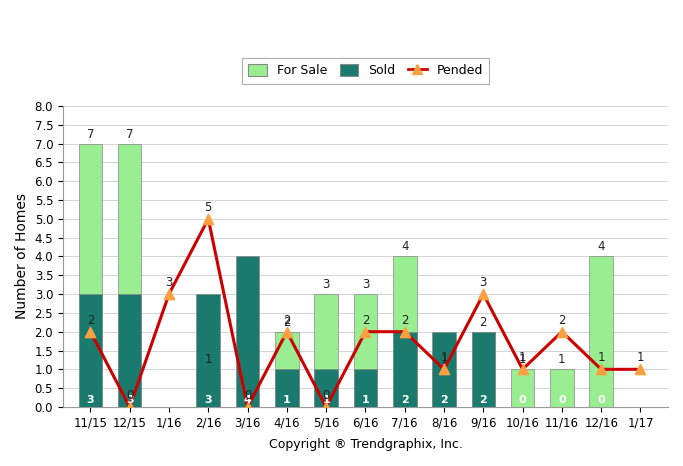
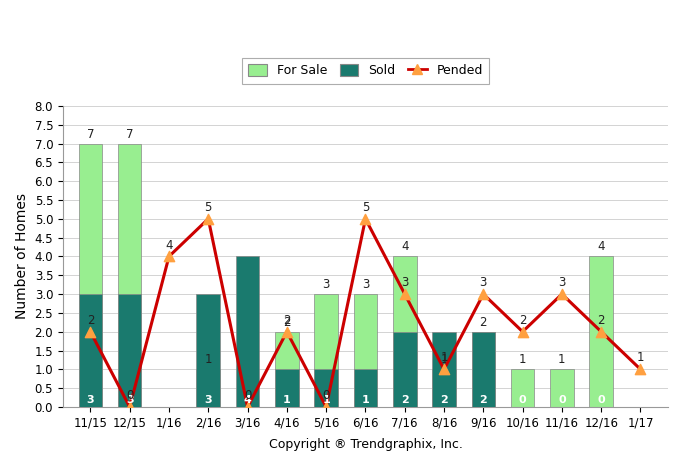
Pended/1/16: 3 -> 4
Pended/6/16: 2 -> 5
Pended/7/16: 2 -> 3
Pended/10/16: 1 -> 2
Pended/11/16: 2 -> 3
Pended/12/16: 1 -> 2
